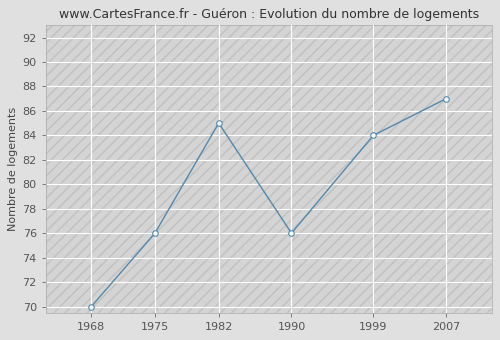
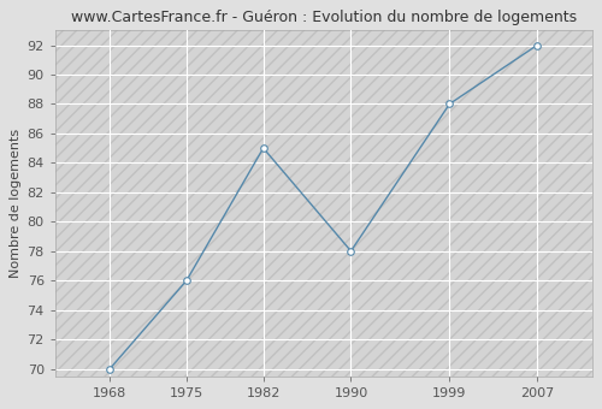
1990: 76 -> 78
1999: 84 -> 88
2007: 87 -> 92
